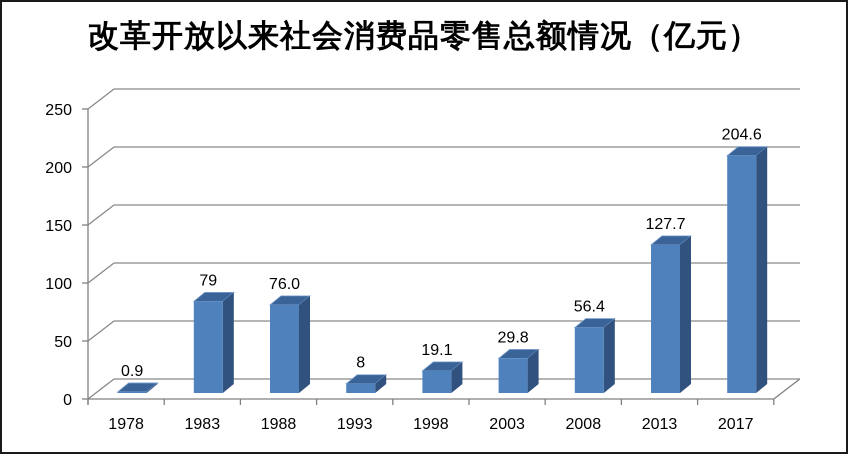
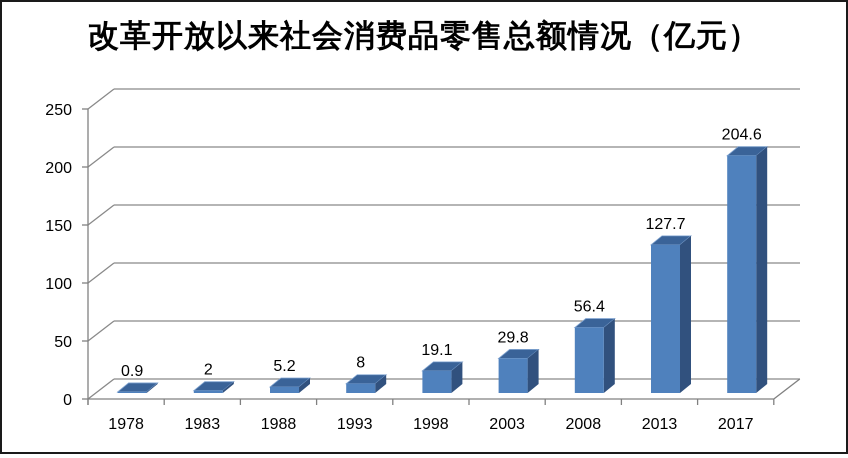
1983: 79 -> 2
1988: 76.0 -> 5.2
